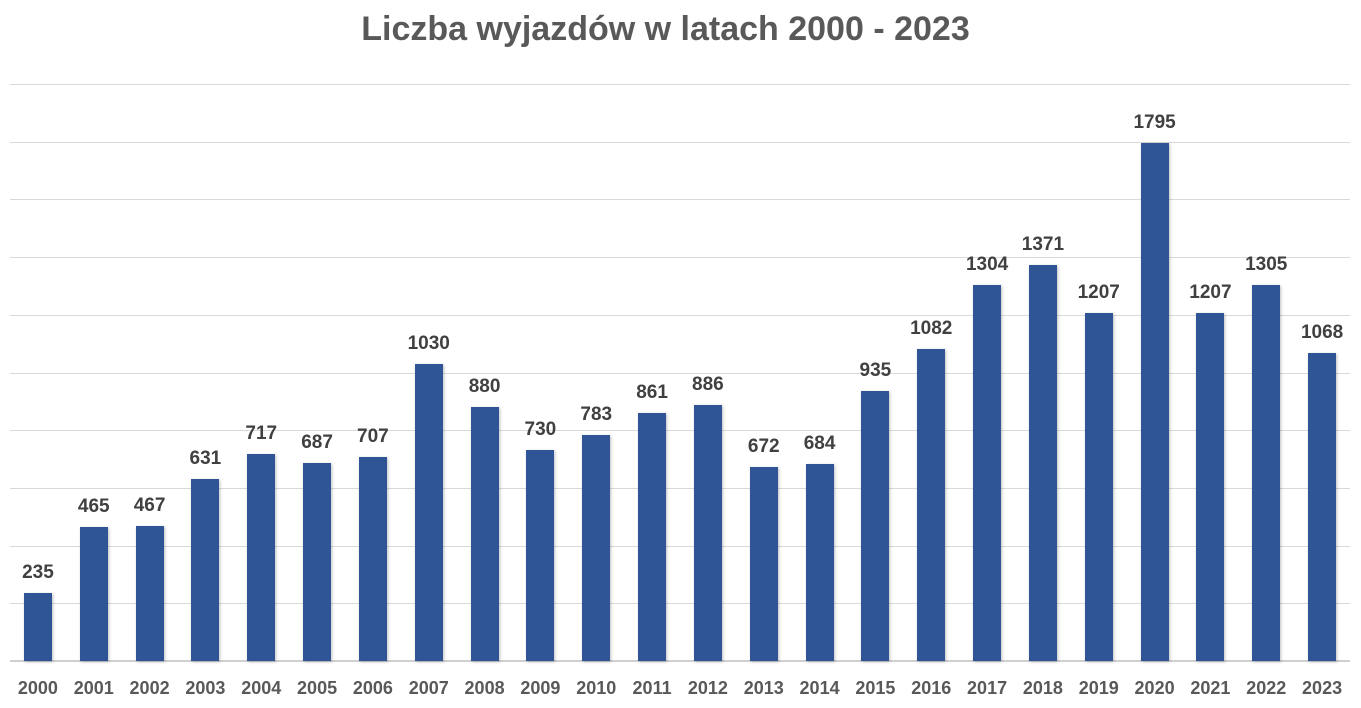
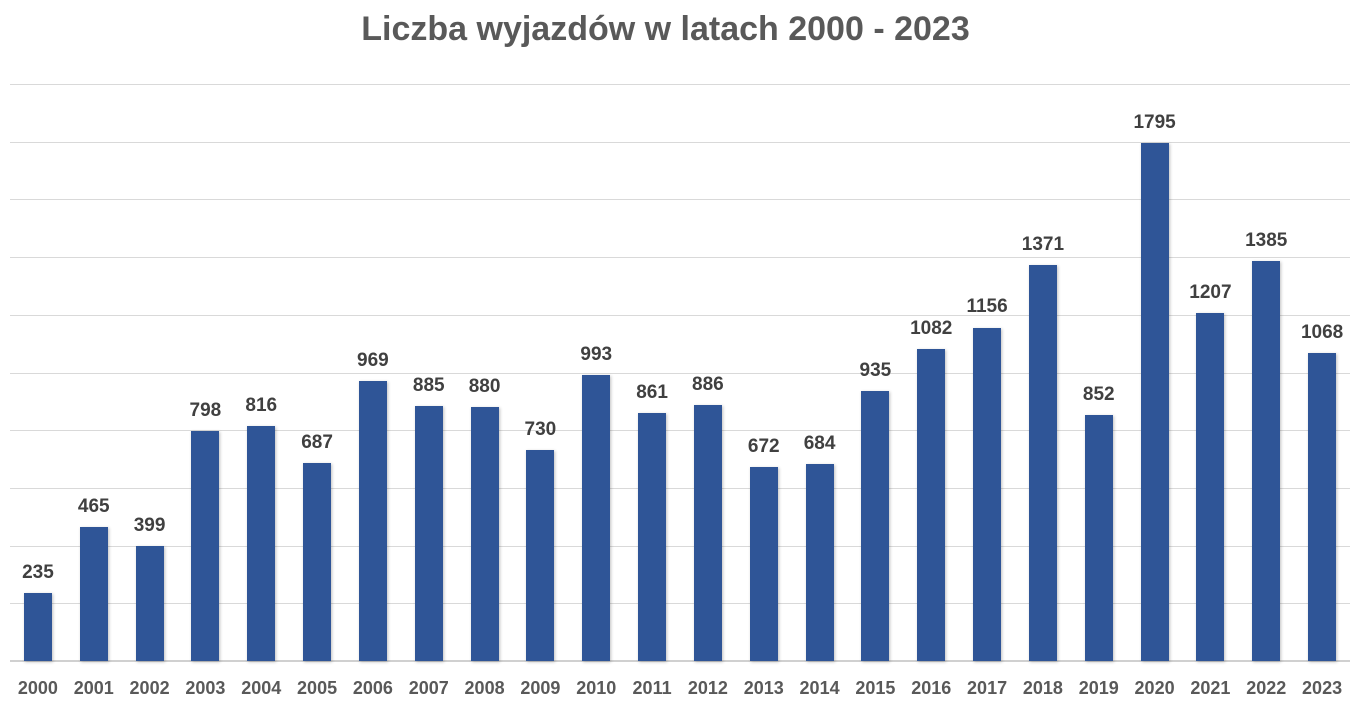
2002: 467 -> 399
2003: 631 -> 798
2004: 717 -> 816
2006: 707 -> 969
2007: 1030 -> 885
2010: 783 -> 993
2017: 1304 -> 1156
2019: 1207 -> 852
2022: 1305 -> 1385
